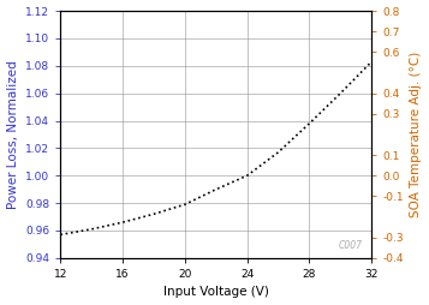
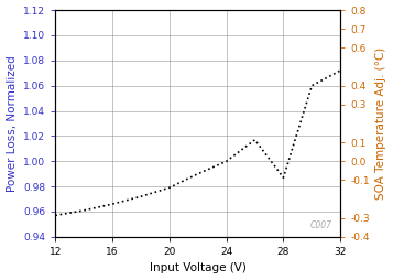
28: 1.038 -> 0.987
32: 1.083 -> 1.072
